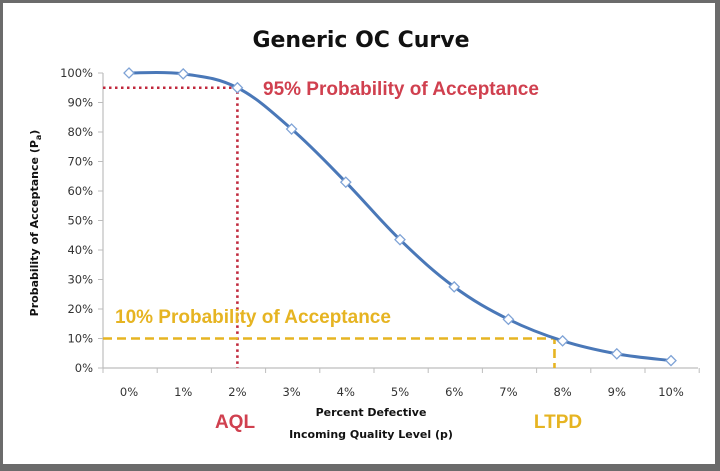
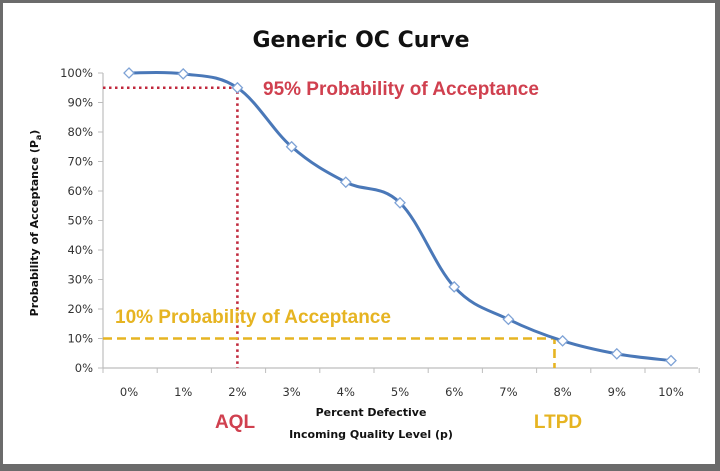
3%: 81% -> 75%
5%: 44% -> 56%
